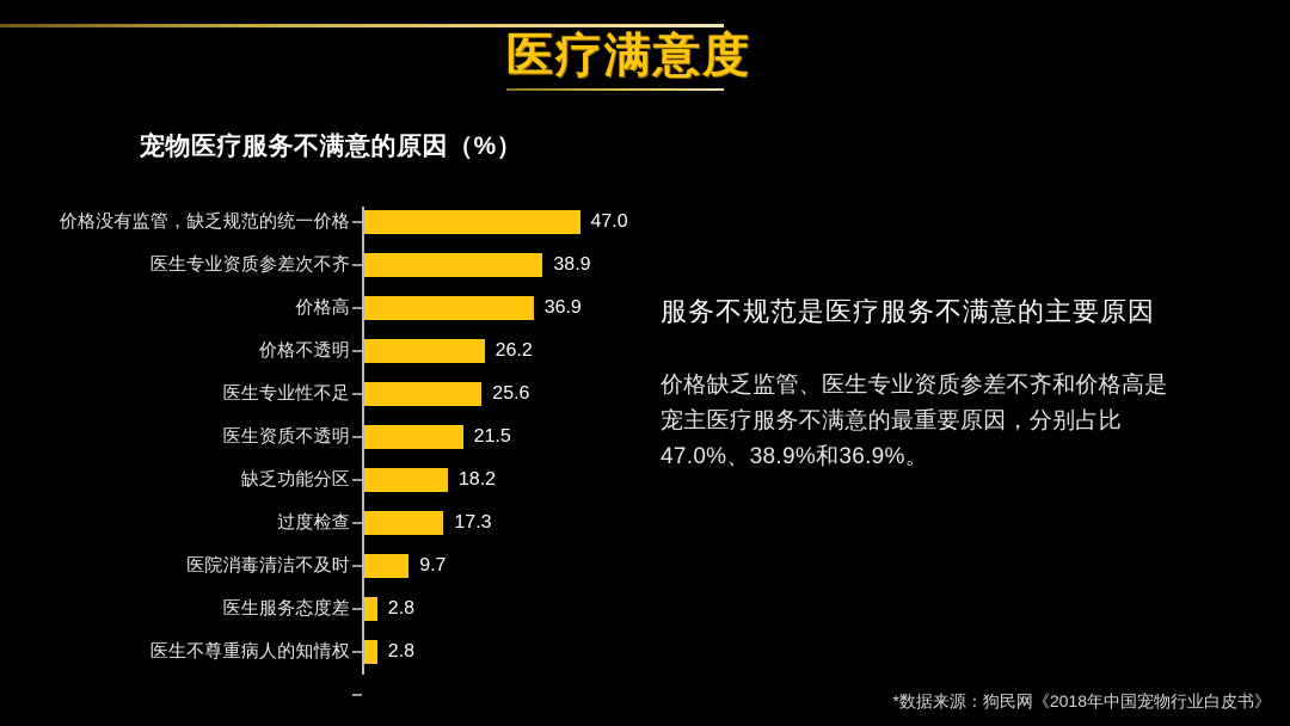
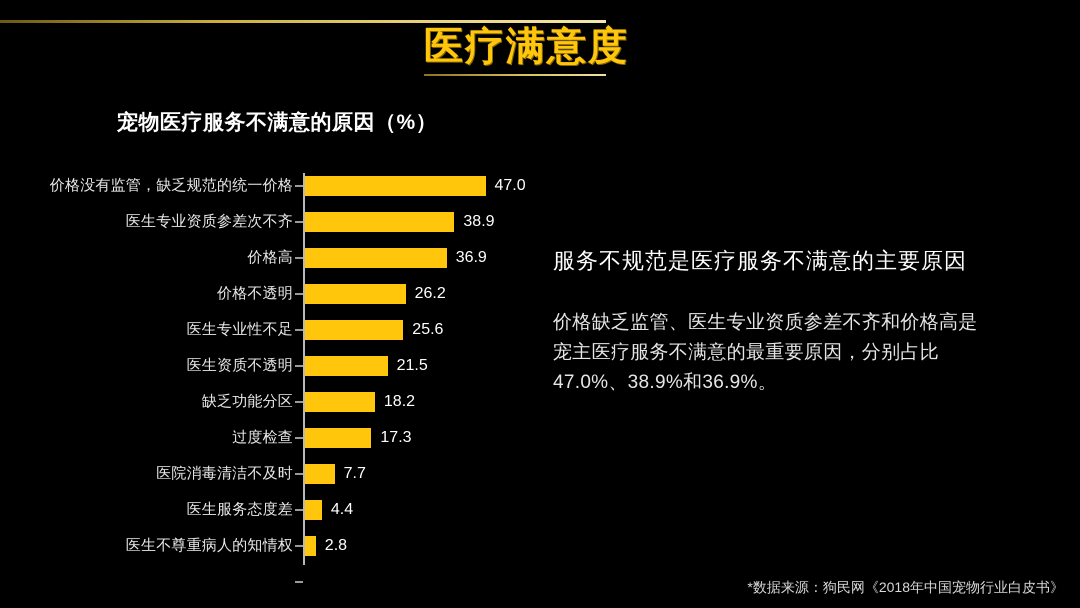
医院消毒清洁不及时: 9.7 -> 7.7
医生服务态度差: 2.8 -> 4.4
